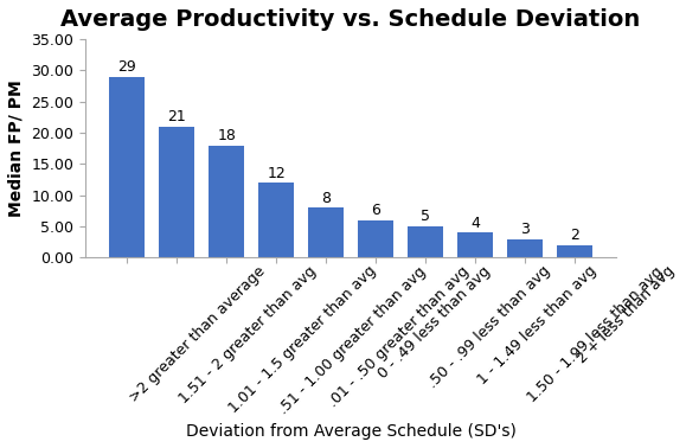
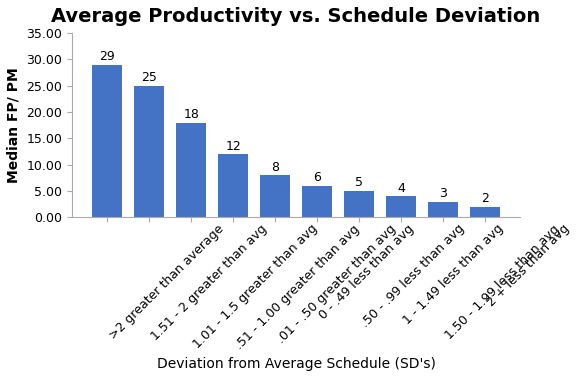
1.51 - 2 greater than avg: 21 -> 25
